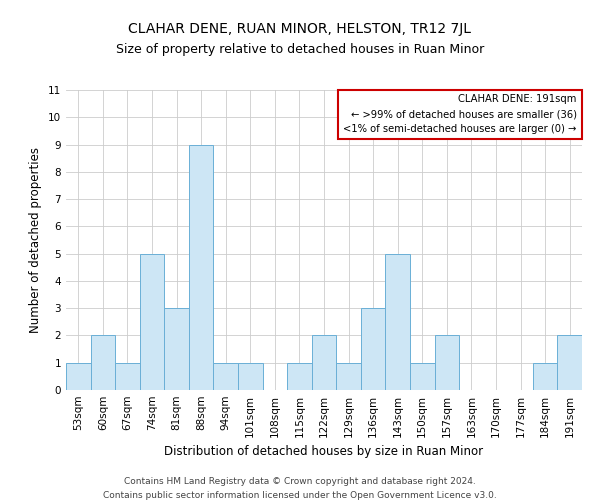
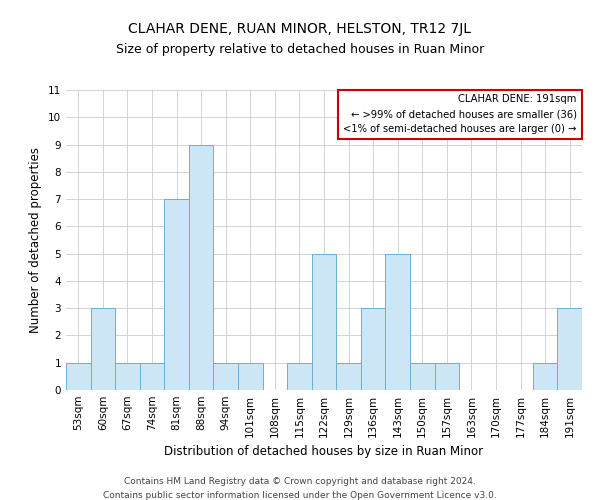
60sqm: 2 -> 3
74sqm: 5 -> 1
81sqm: 3 -> 7
122sqm: 2 -> 5
157sqm: 2 -> 1
191sqm: 2 -> 3
